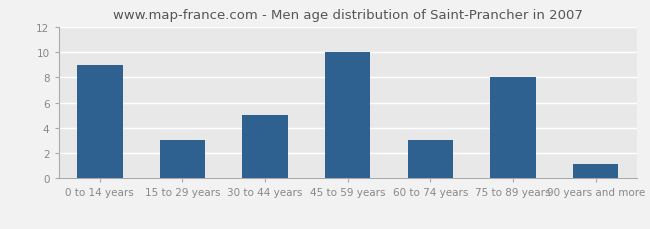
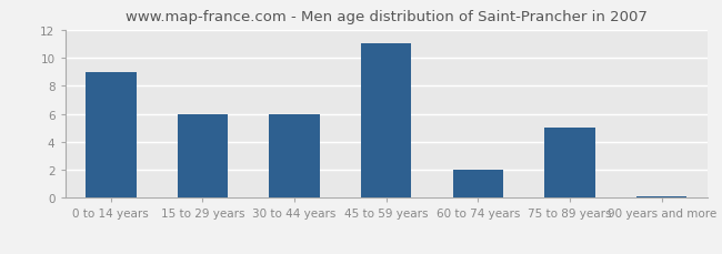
15 to 29 years: 3.0 -> 6.0
30 to 44 years: 5.0 -> 6.0
45 to 59 years: 10.0 -> 11.0
60 to 74 years: 3.0 -> 2.0
75 to 89 years: 8.0 -> 5.0
90 years and more: 1.1 -> 0.1
